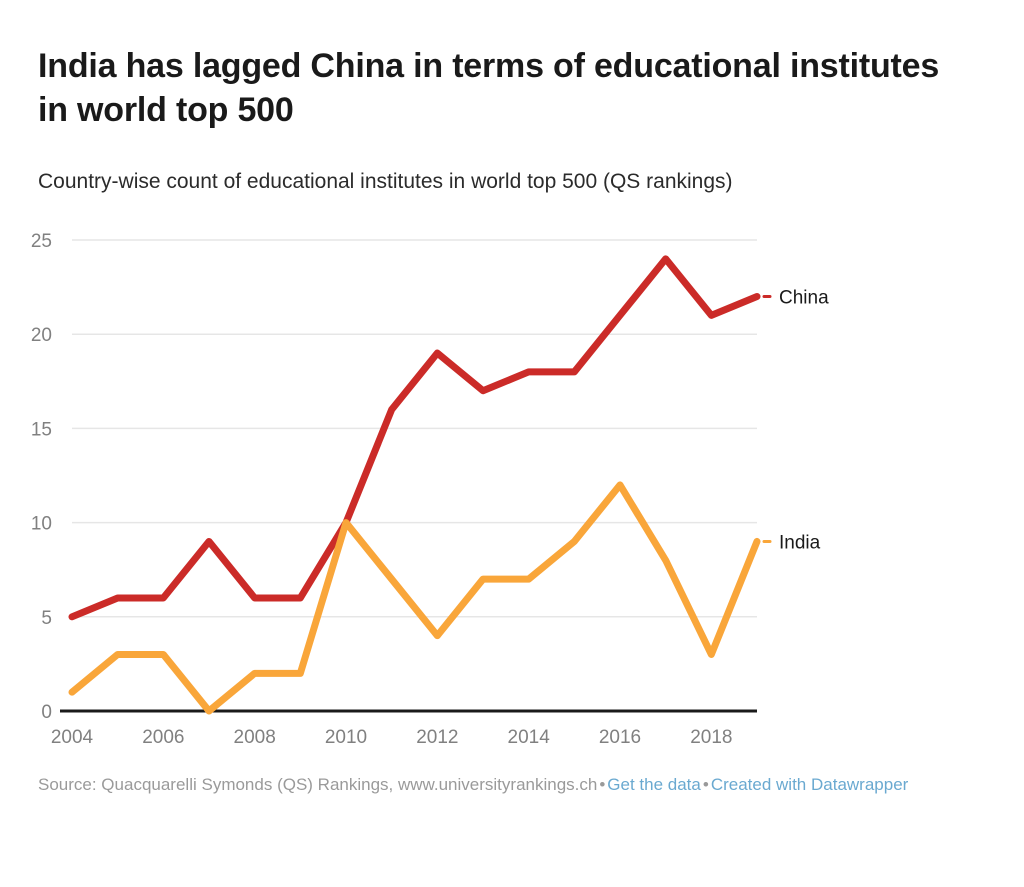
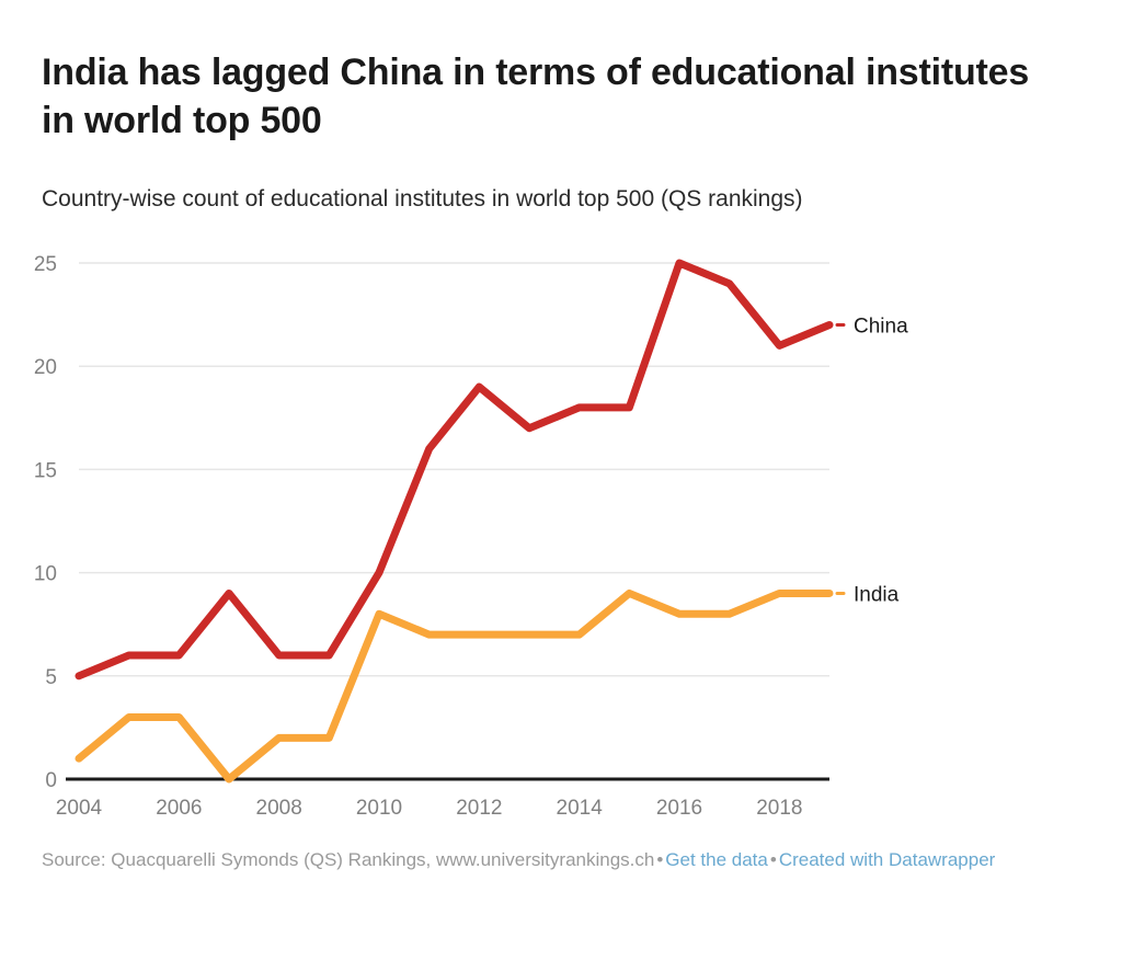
India/2010: 10 -> 8
India/2012: 4 -> 7
China/2016: 21 -> 25
India/2016: 12 -> 8
India/2018: 3 -> 9
